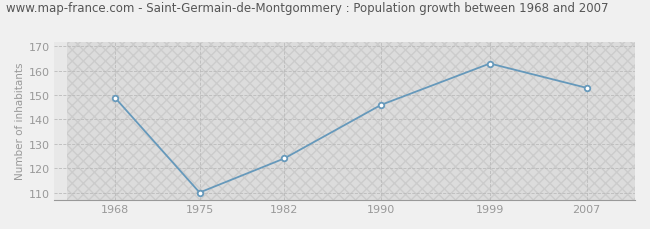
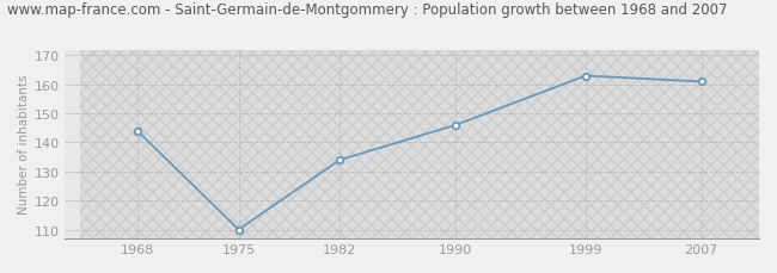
1968: 149 -> 144
1982: 124 -> 134
2007: 153 -> 161
